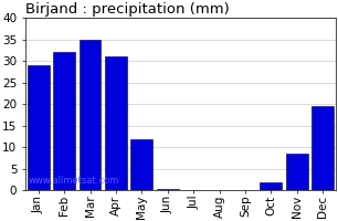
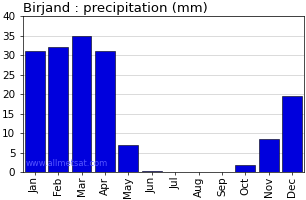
Jan: 29.0 -> 31.0
May: 12.0 -> 7.0
